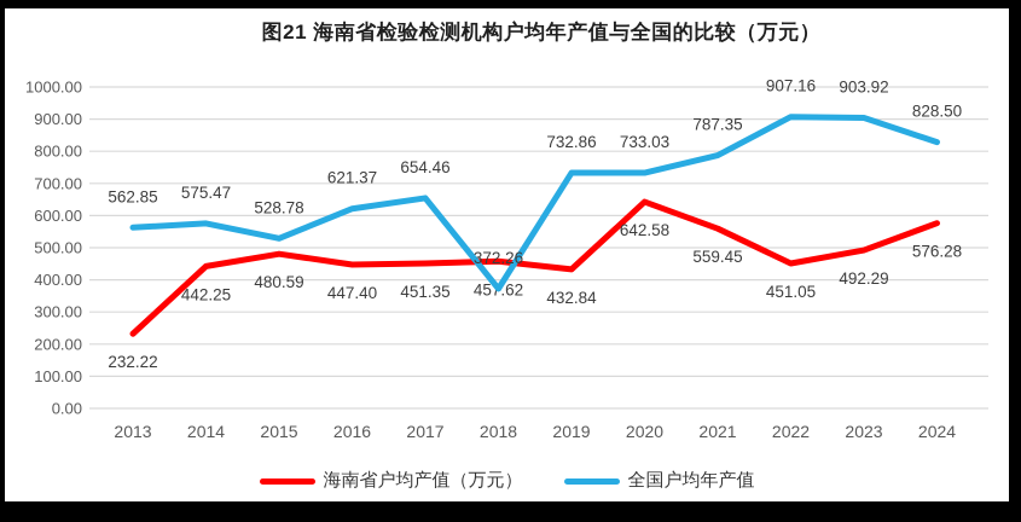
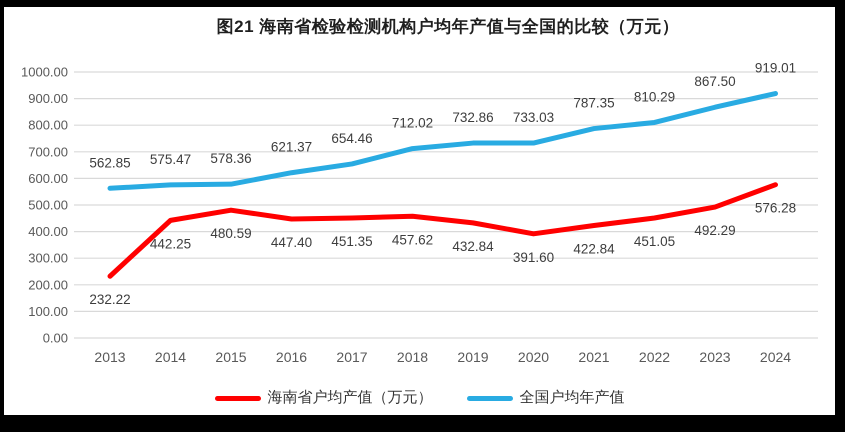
全国户均年产值/2015: 528.78 -> 578.36
全国户均年产值/2018: 372.26 -> 712.02
海南省户均产值（万元）/2020: 642.58 -> 391.60
海南省户均产值（万元）/2021: 559.45 -> 422.84
全国户均年产值/2022: 907.16 -> 810.29
全国户均年产值/2023: 903.92 -> 867.50
全国户均年产值/2024: 828.50 -> 919.01
